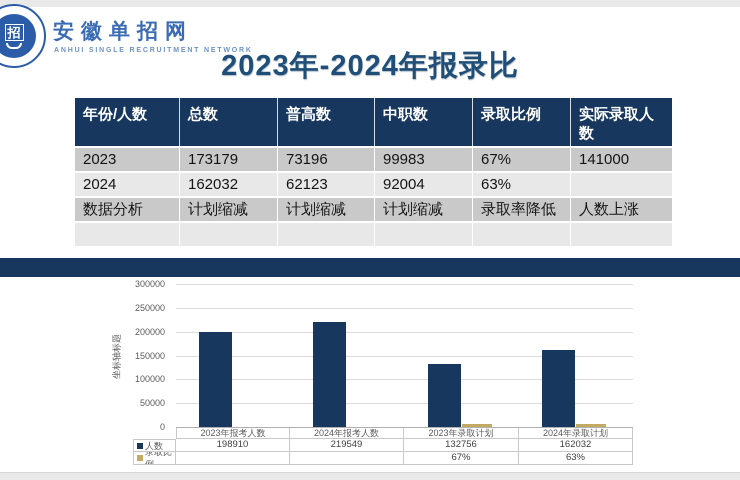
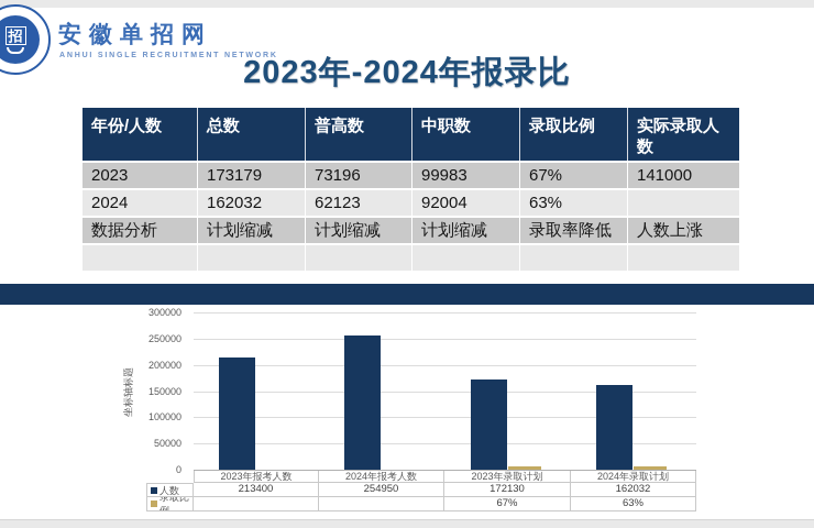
人数/2023年报考人数: 198910 -> 213400
人数/2024年报考人数: 219549 -> 254950
人数/2023年录取计划: 132756 -> 172130
